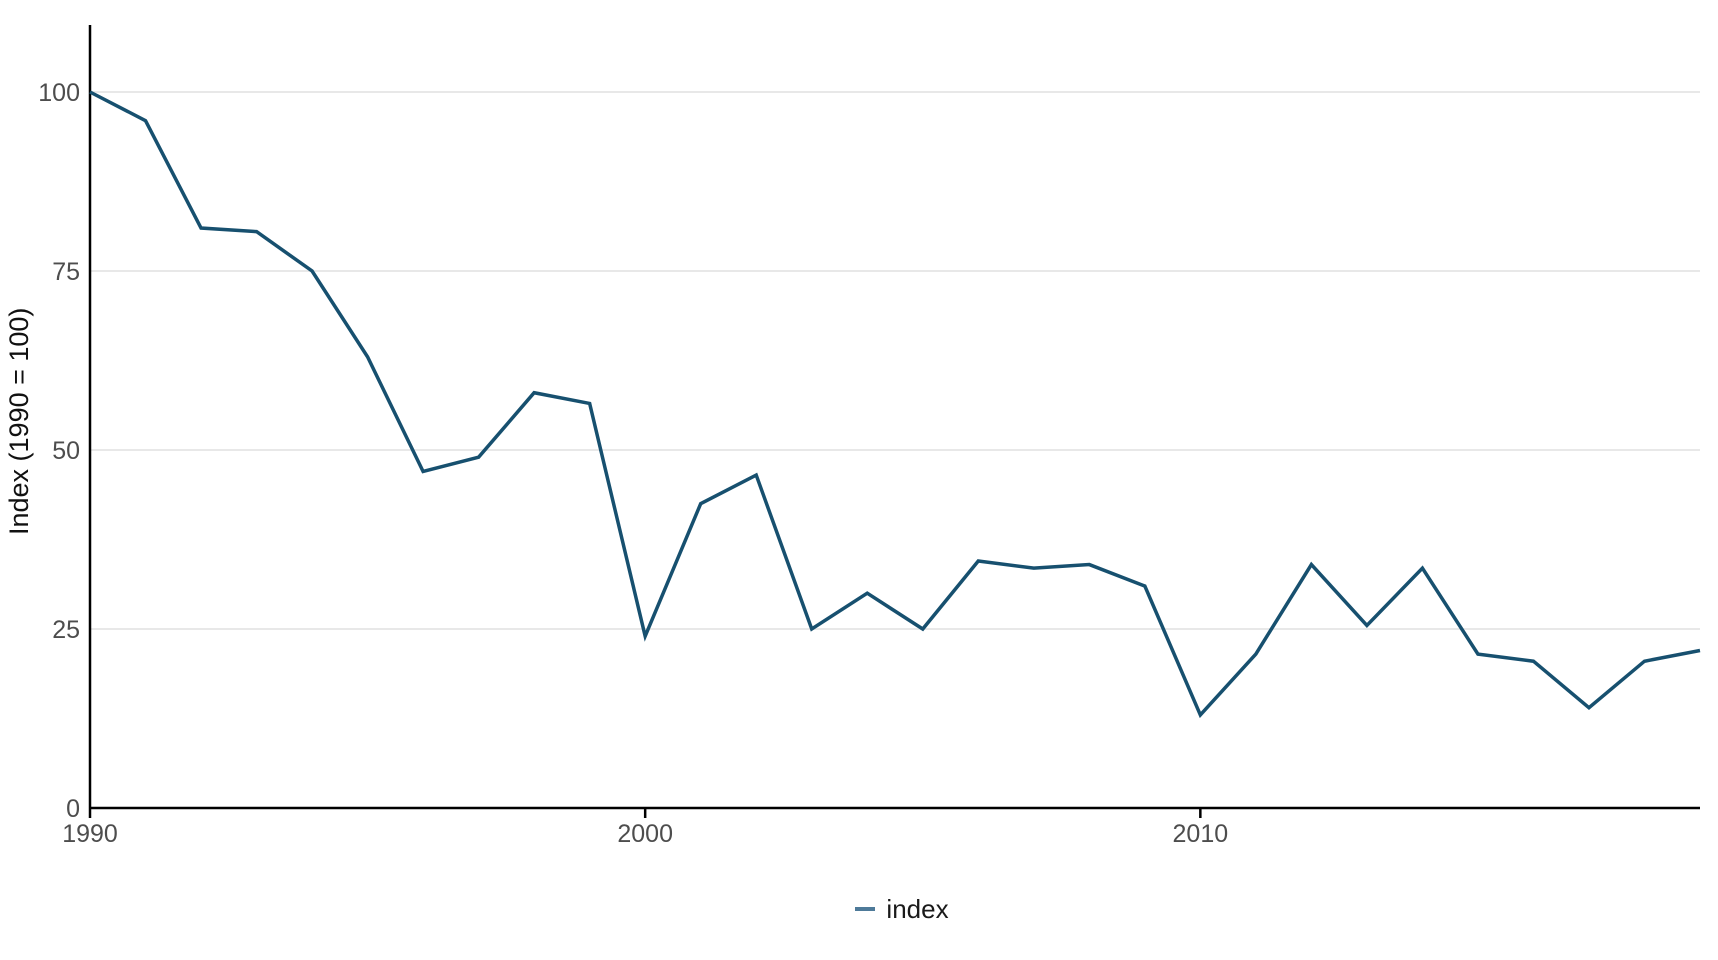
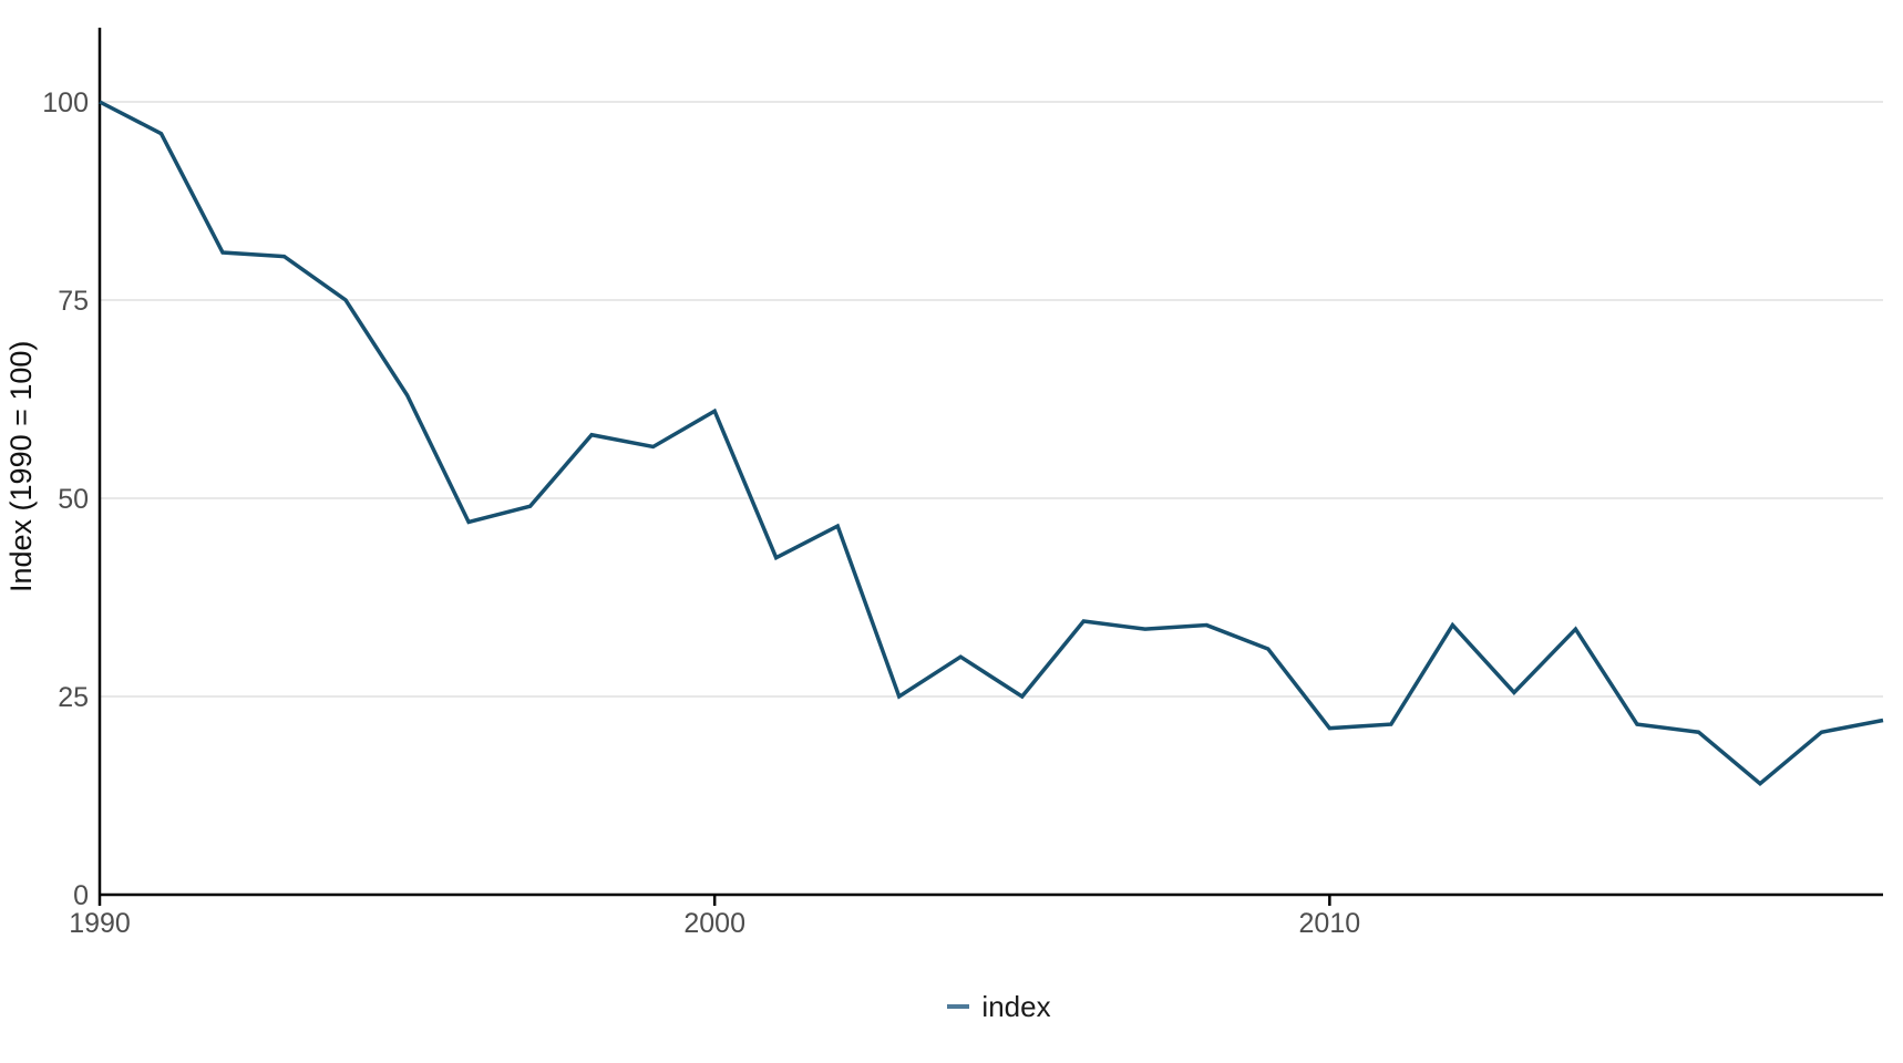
2000: 24 -> 61
2010: 13 -> 21
